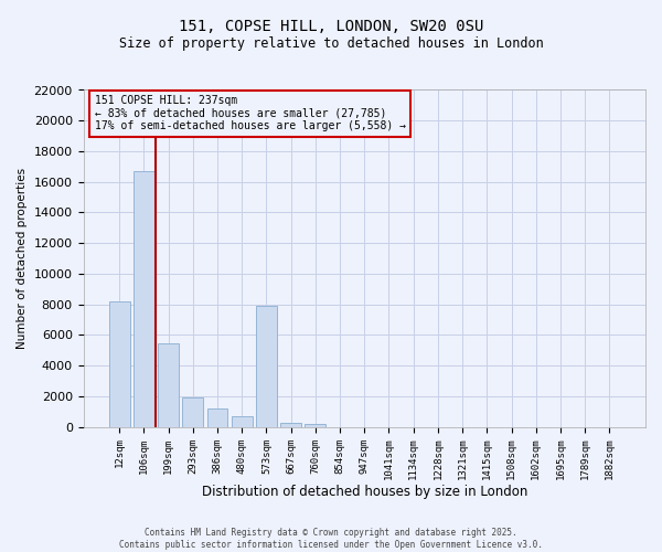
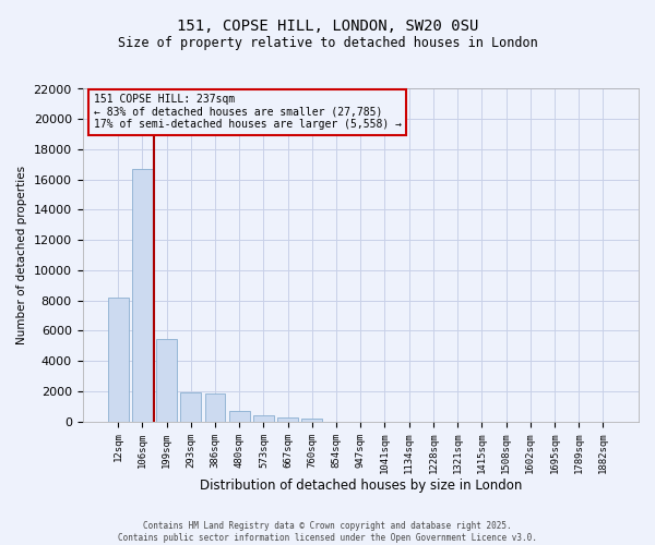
386sqm: 1200 -> 1900
573sqm: 7900 -> 400
